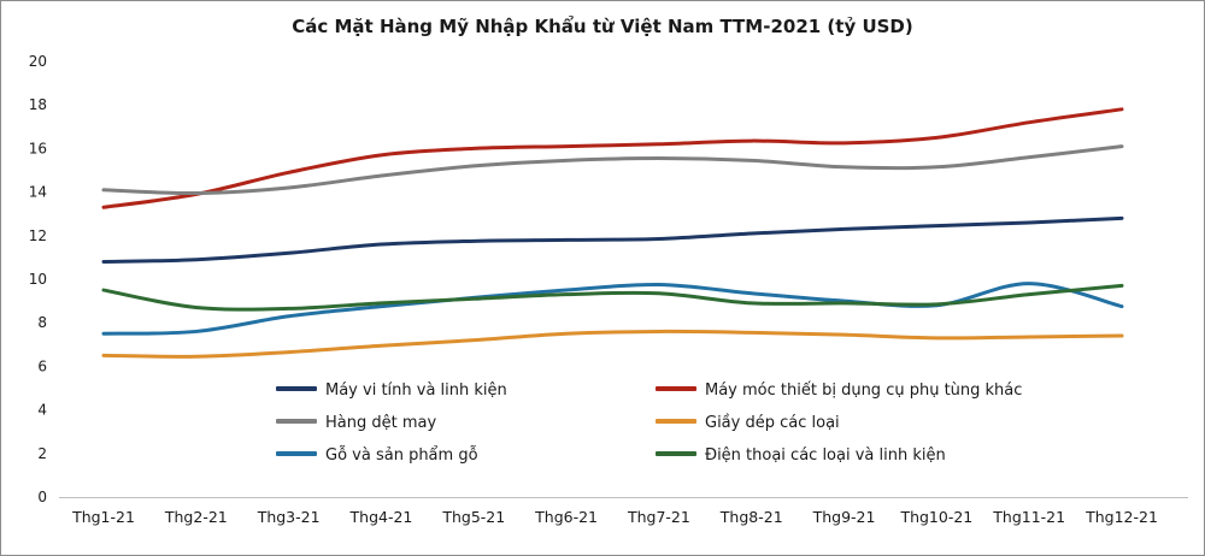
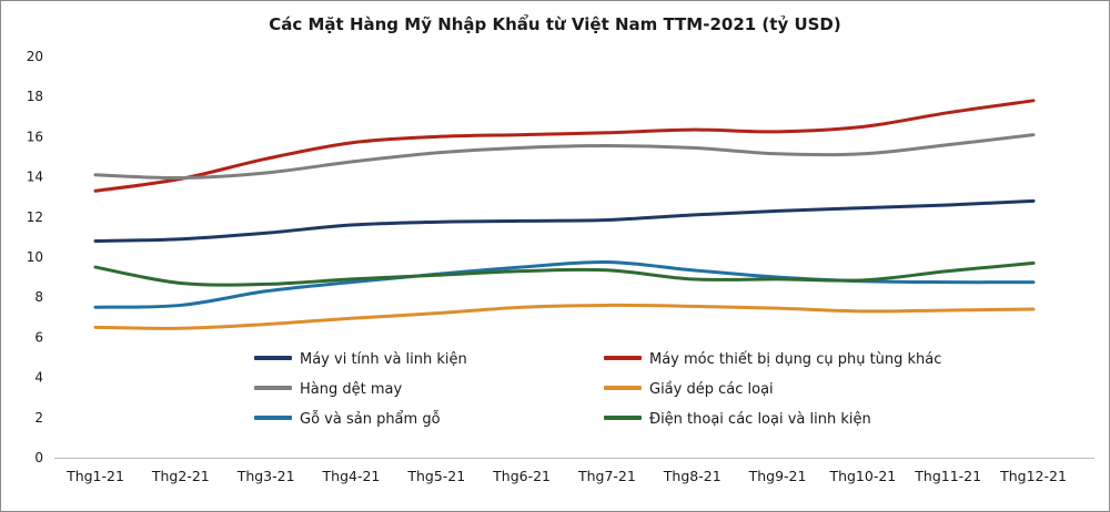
Gỗ và sản phẩm gỗ/Thg11-21: 9.8 -> 8.8
